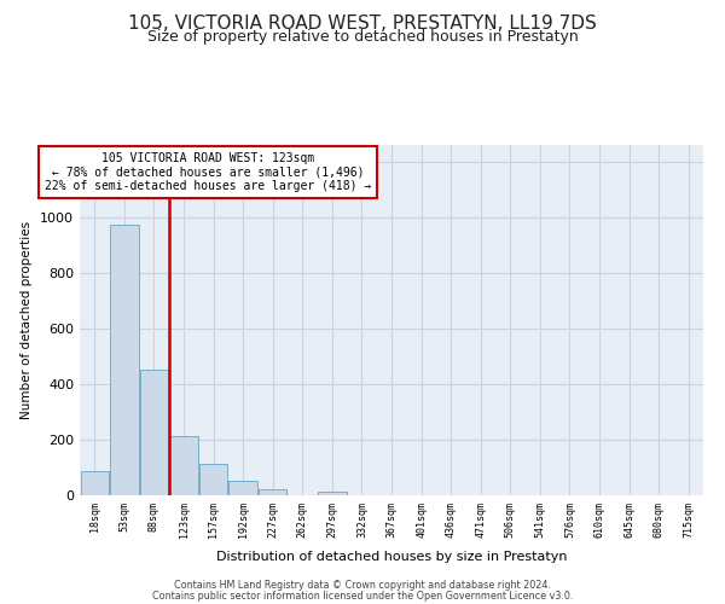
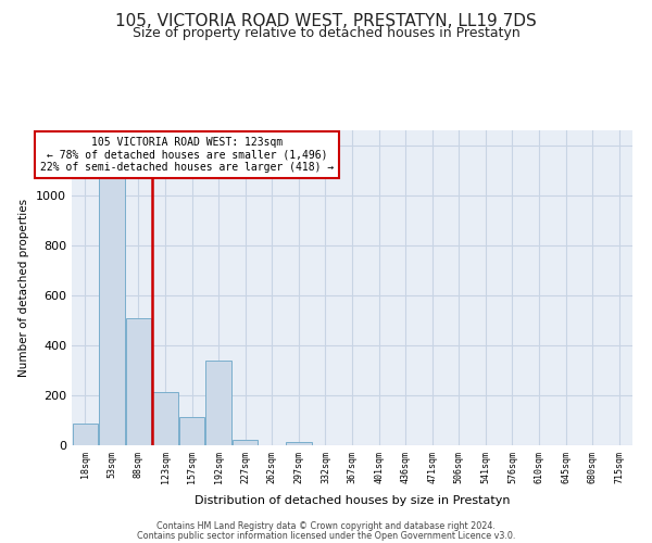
53sqm: 975 -> 1075
88sqm: 450 -> 510
192sqm: 50 -> 340
